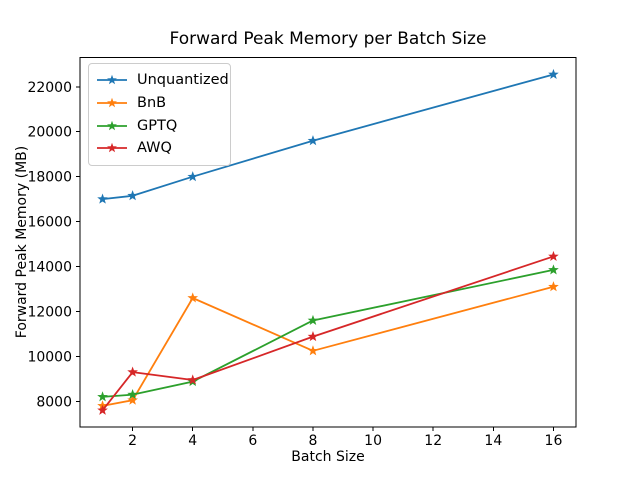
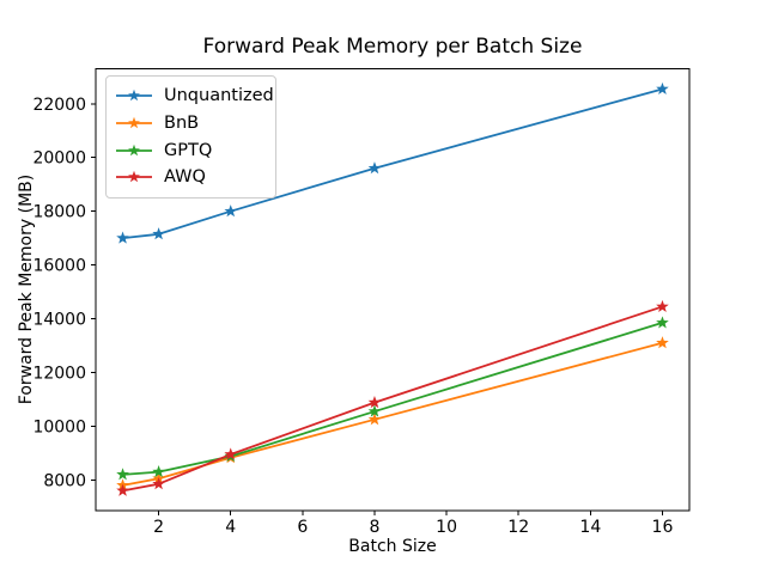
AWQ/2: 9300 -> 7800
BnB/4: 12600 -> 8800
GPTQ/8: 11600 -> 10600
